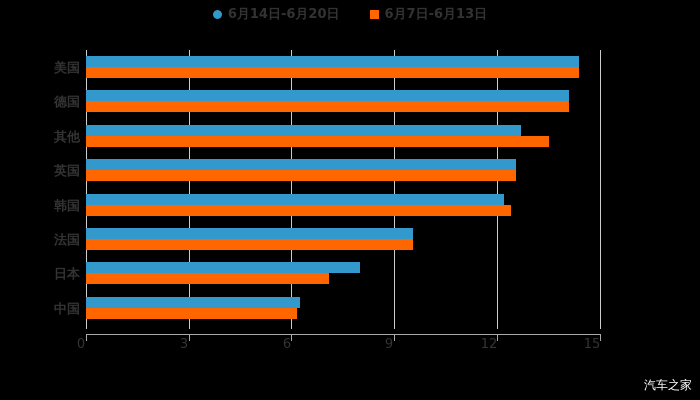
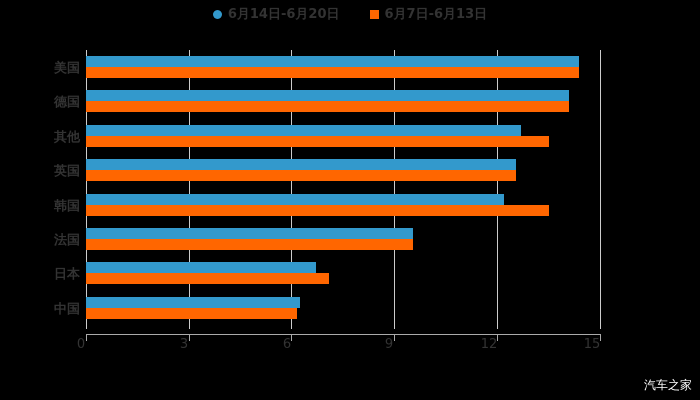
6月7日-6月13日/韩国: 12.4 -> 13.5
6月14日-6月20日/日本: 8.0 -> 6.7
